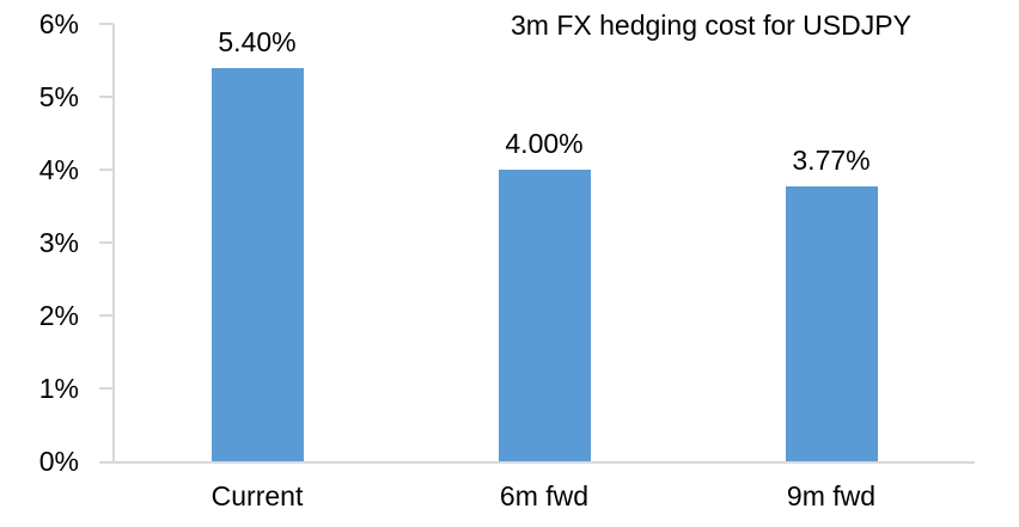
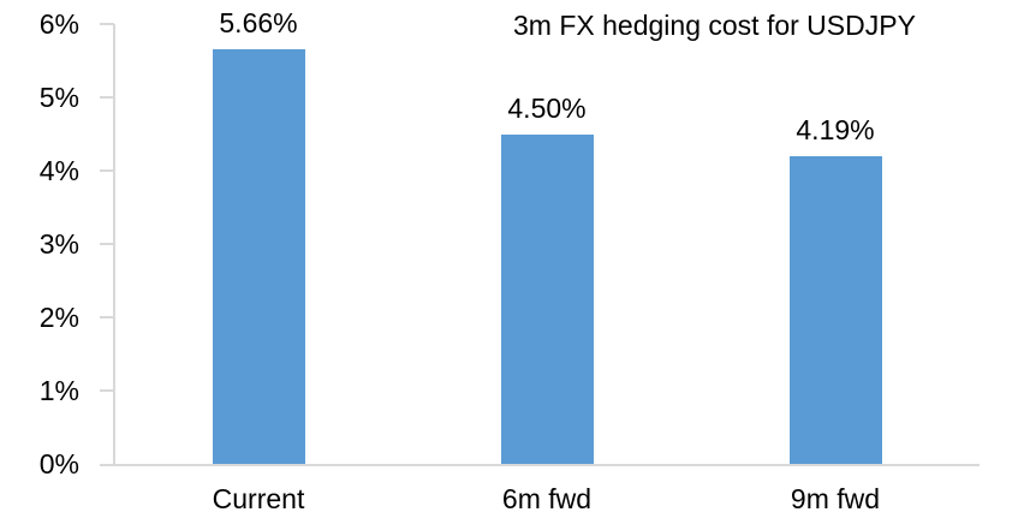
Current: 5.40% -> 5.66%
6m fwd: 4.00% -> 4.50%
9m fwd: 3.77% -> 4.19%
